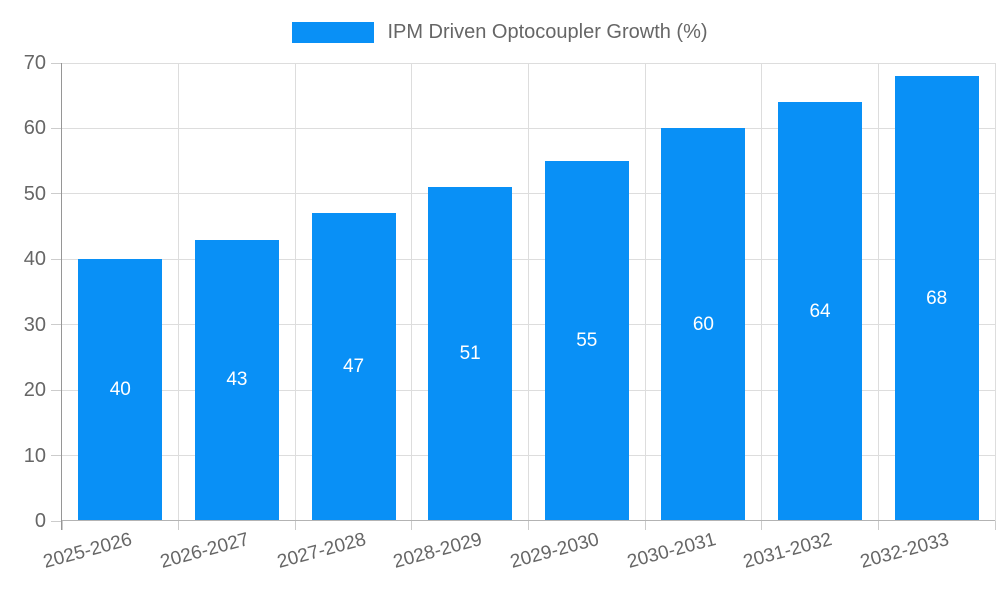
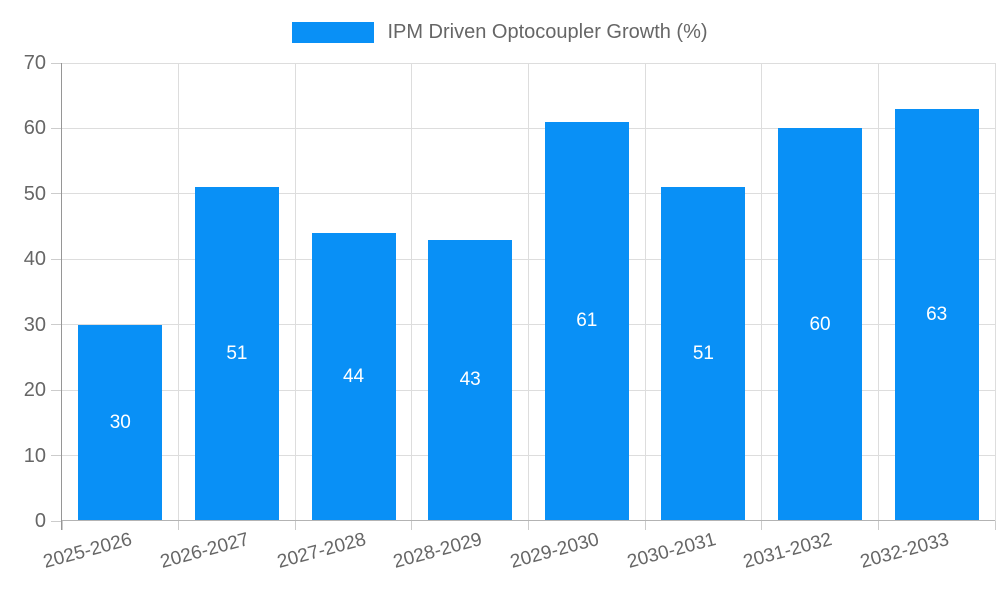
2025-2026: 40 -> 30
2026-2027: 43 -> 51
2027-2028: 47 -> 44
2028-2029: 51 -> 43
2029-2030: 55 -> 61
2030-2031: 60 -> 51
2031-2032: 64 -> 60
2032-2033: 68 -> 63
